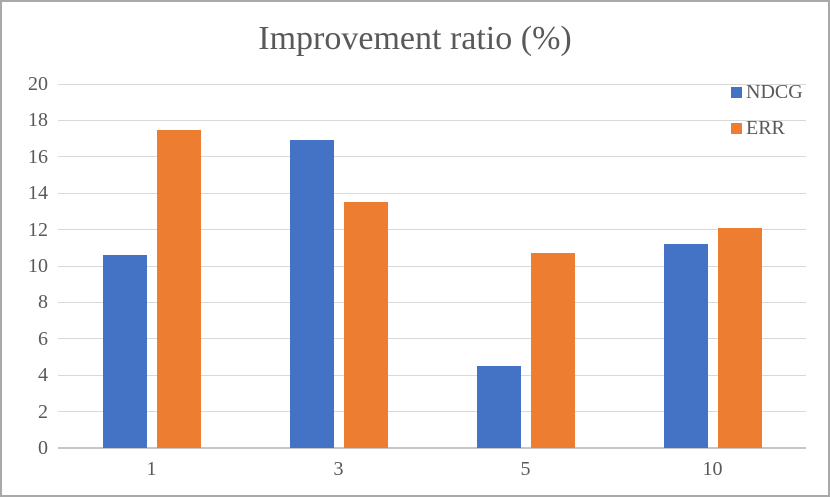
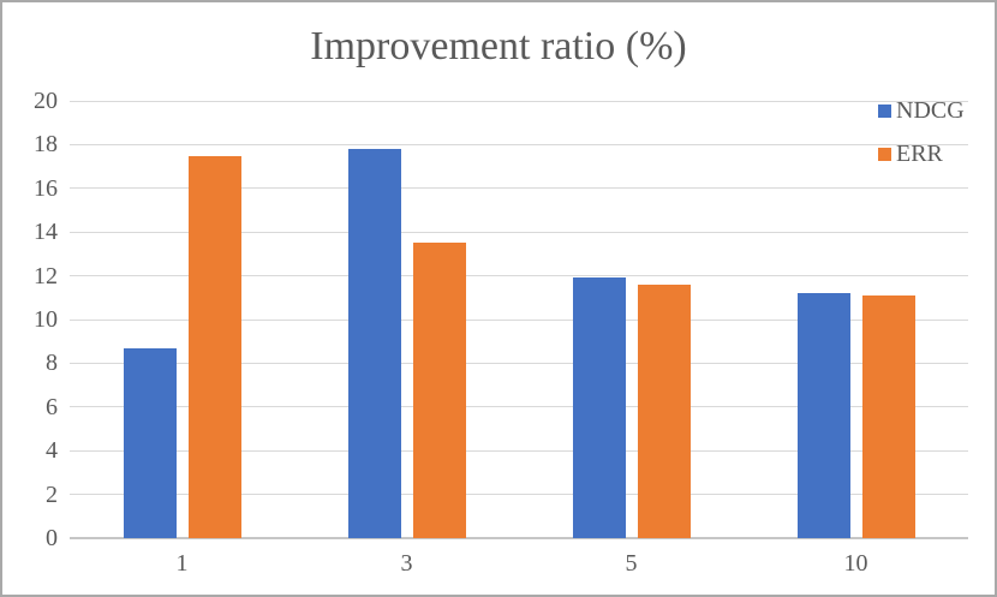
NDCG/1: 10.6 -> 8.7
NDCG/3: 16.9 -> 17.8
NDCG/5: 4.5 -> 11.9
ERR/5: 10.7 -> 11.6
ERR/10: 12.1 -> 11.1
